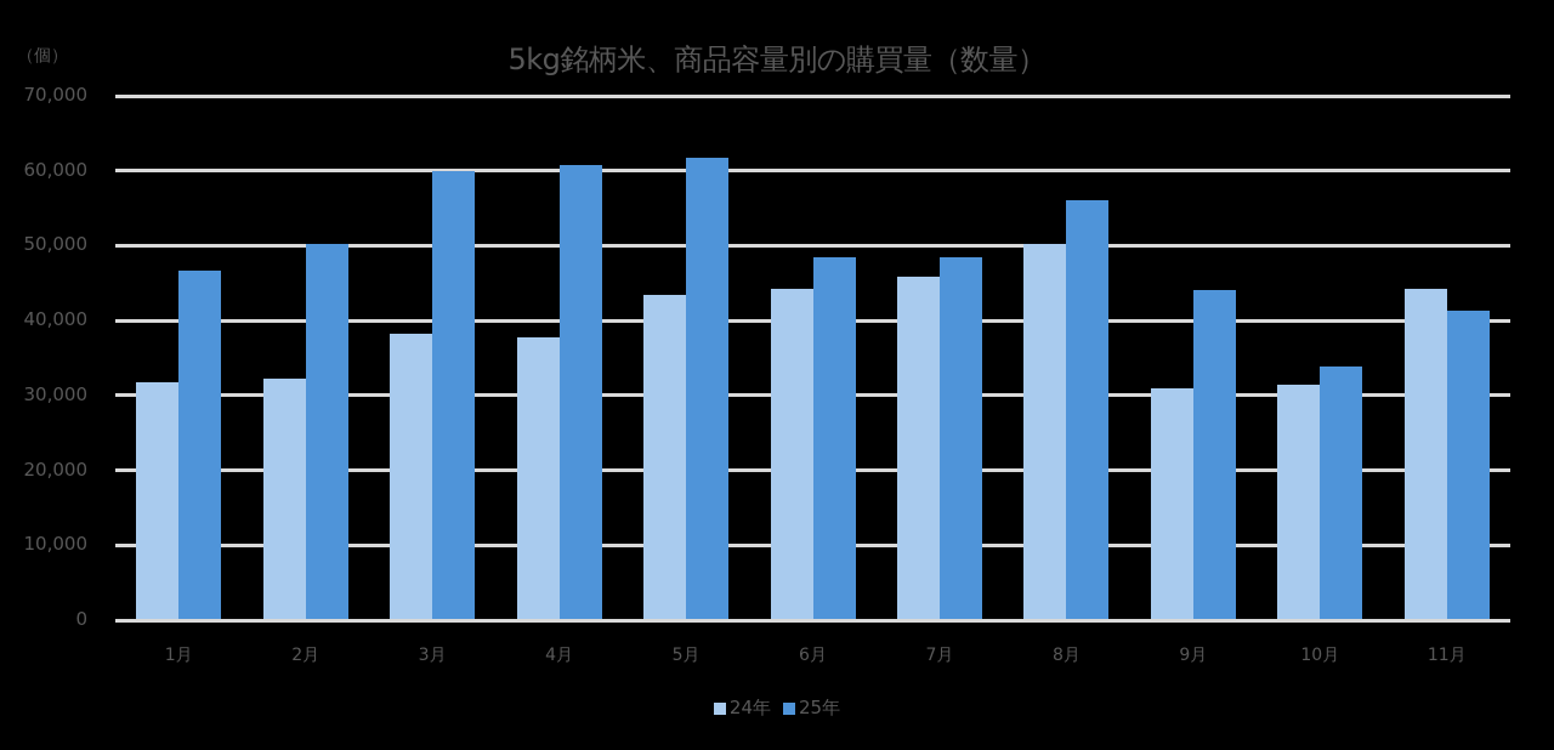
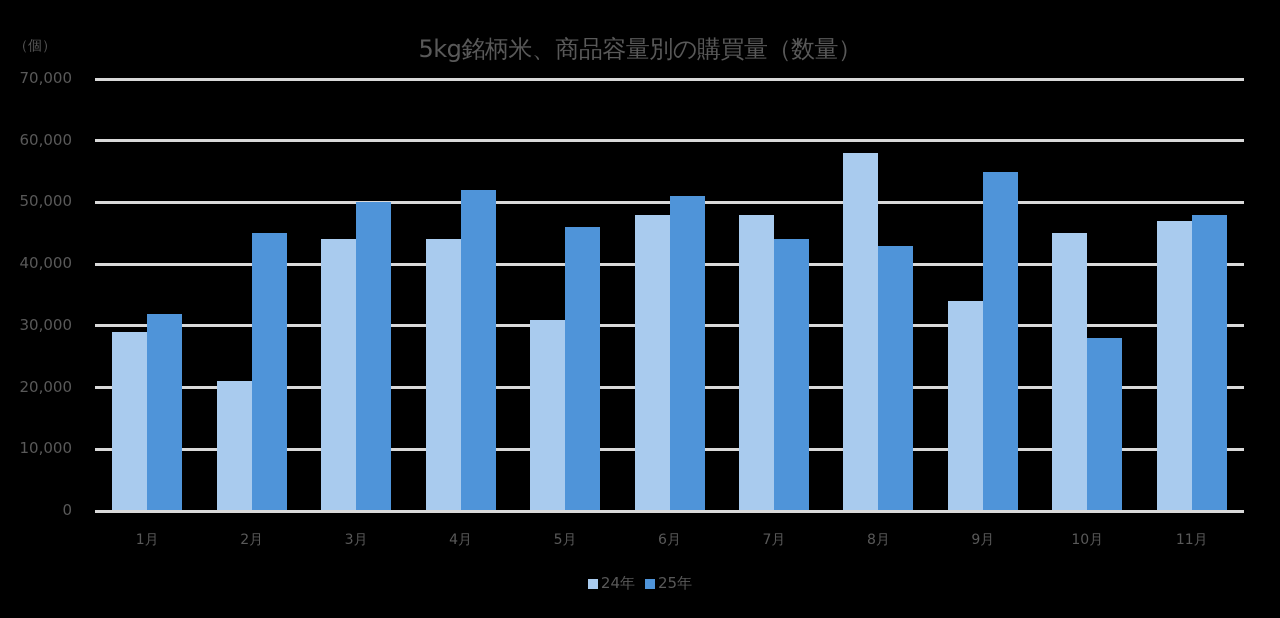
24年/1月: 32000 -> 29000
25年/1月: 47000 -> 32000
24年/2月: 32000 -> 21000
25年/2月: 50000 -> 45000
24年/3月: 38000 -> 44000
25年/3月: 60000 -> 50000
24年/4月: 38000 -> 44000
25年/4月: 61000 -> 52000
24年/5月: 43000 -> 31000
25年/5月: 62000 -> 46000
24年/6月: 44000 -> 48000
25年/6月: 48000 -> 51000
24年/7月: 46000 -> 48000
25年/7月: 48000 -> 44000
24年/8月: 50000 -> 58000
25年/8月: 56000 -> 43000
24年/9月: 31000 -> 34000
25年/9月: 44000 -> 55000
24年/10月: 31000 -> 45000
25年/10月: 34000 -> 28000
24年/11月: 44000 -> 47000
25年/11月: 41000 -> 48000
